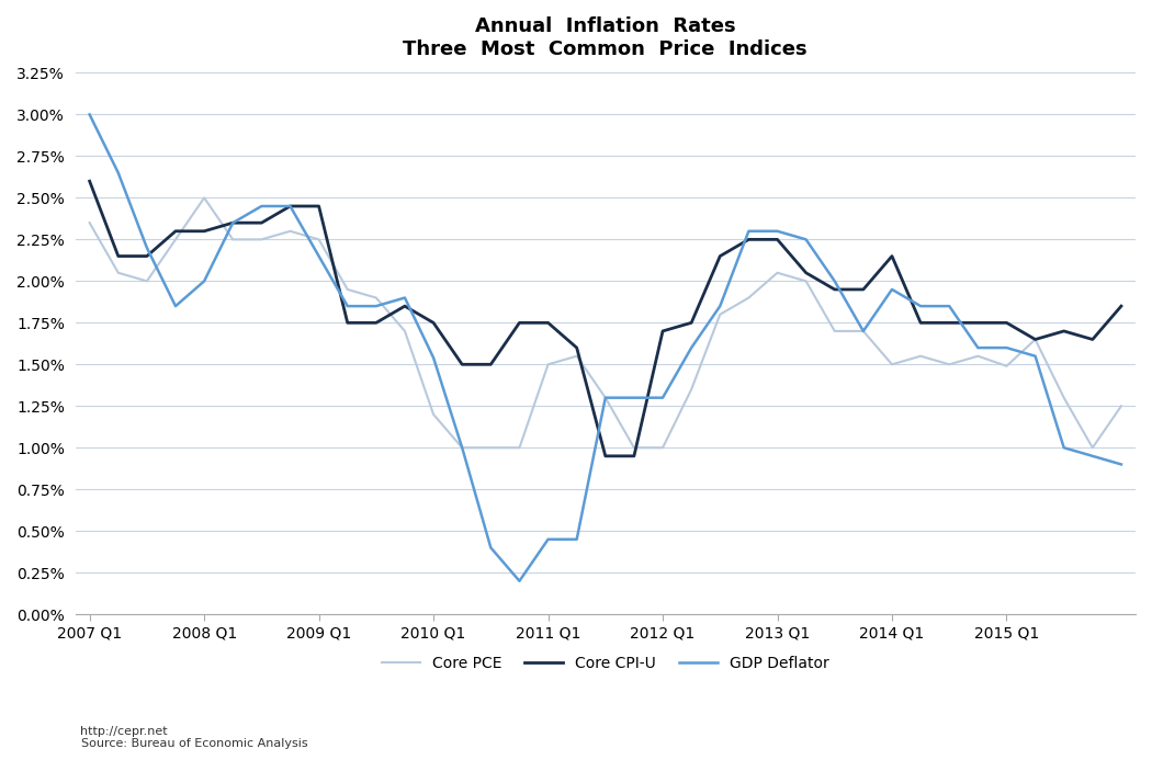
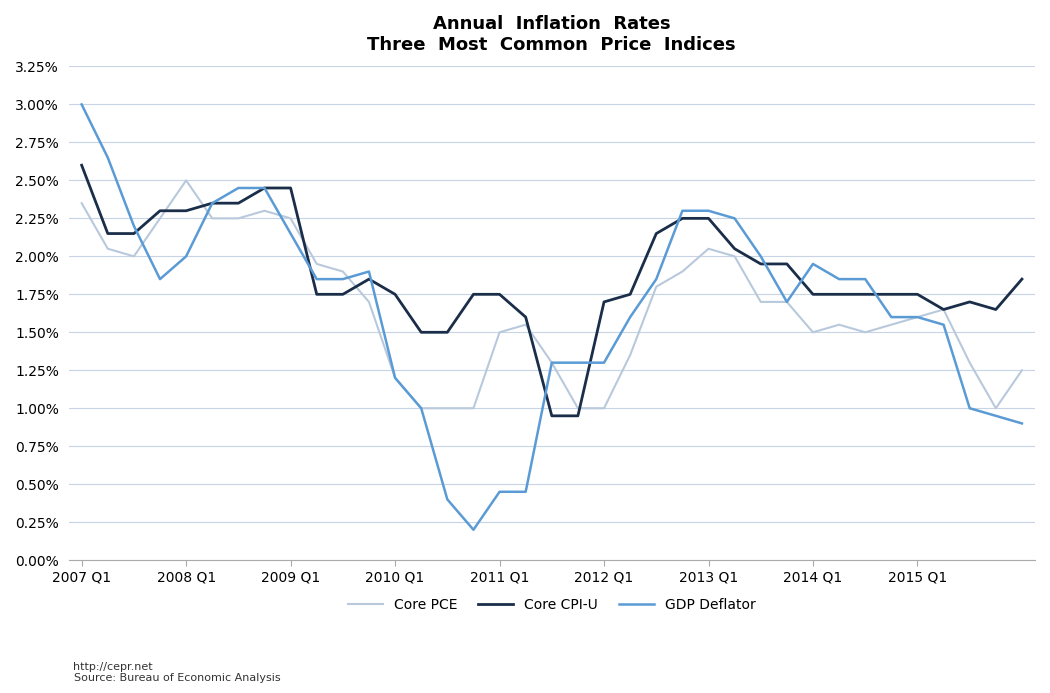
GDP Deflator/2010 Q1: 1.54% -> 1.20%
Core CPI-U/2014 Q1: 2.15% -> 1.75%
Core PCE/2015 Q1: 1.49% -> 1.60%
